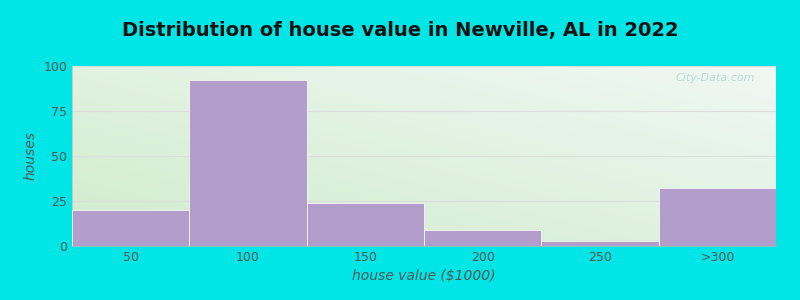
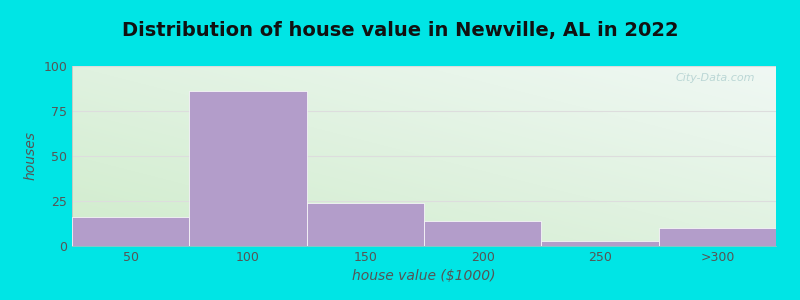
50: 20 -> 16
100: 92 -> 86
200: 9 -> 14
>300: 32 -> 10
